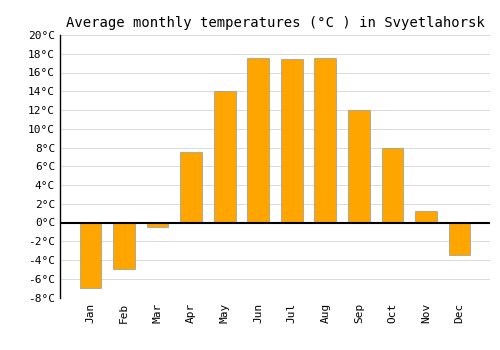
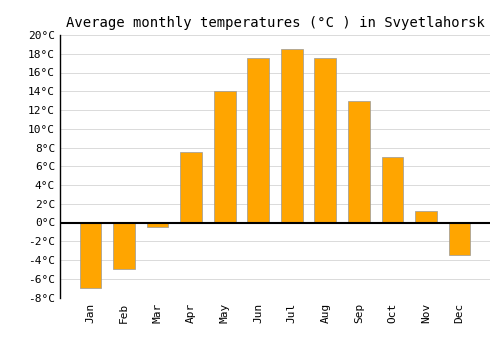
Jul: 17.4°C -> 18.5°C
Sep: 12.0°C -> 13.0°C
Oct: 8.0°C -> 7.0°C
